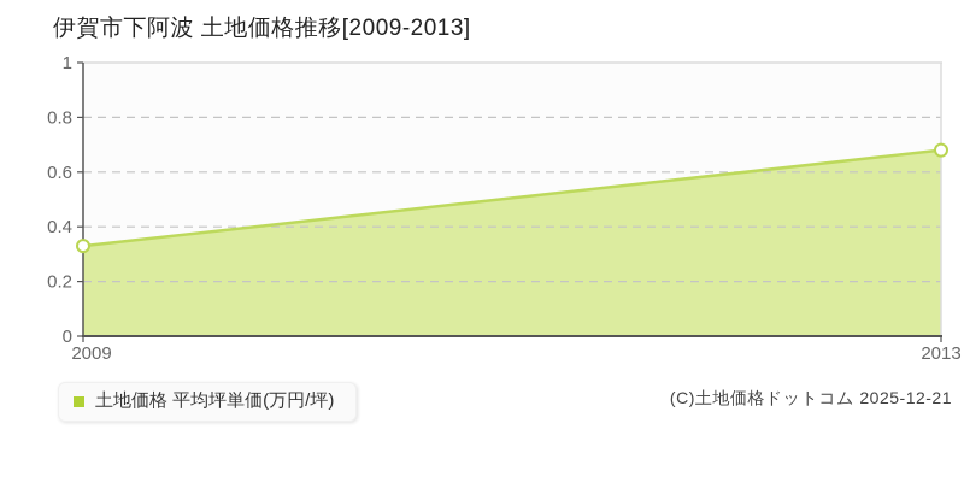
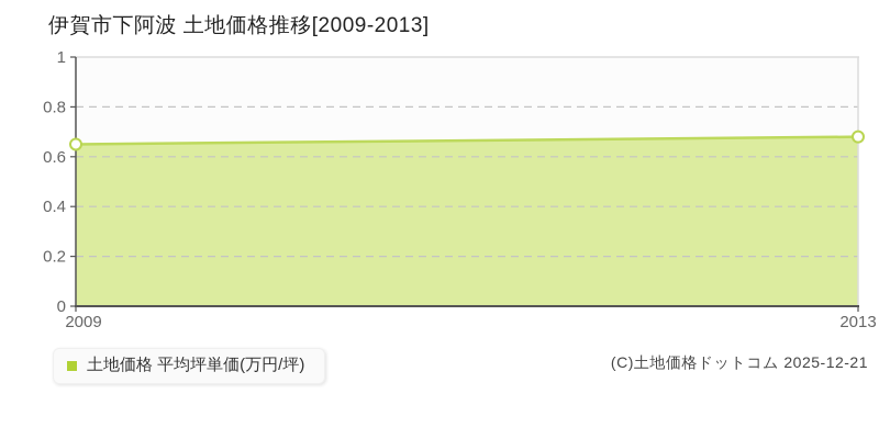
2009: 0.33 -> 0.65
